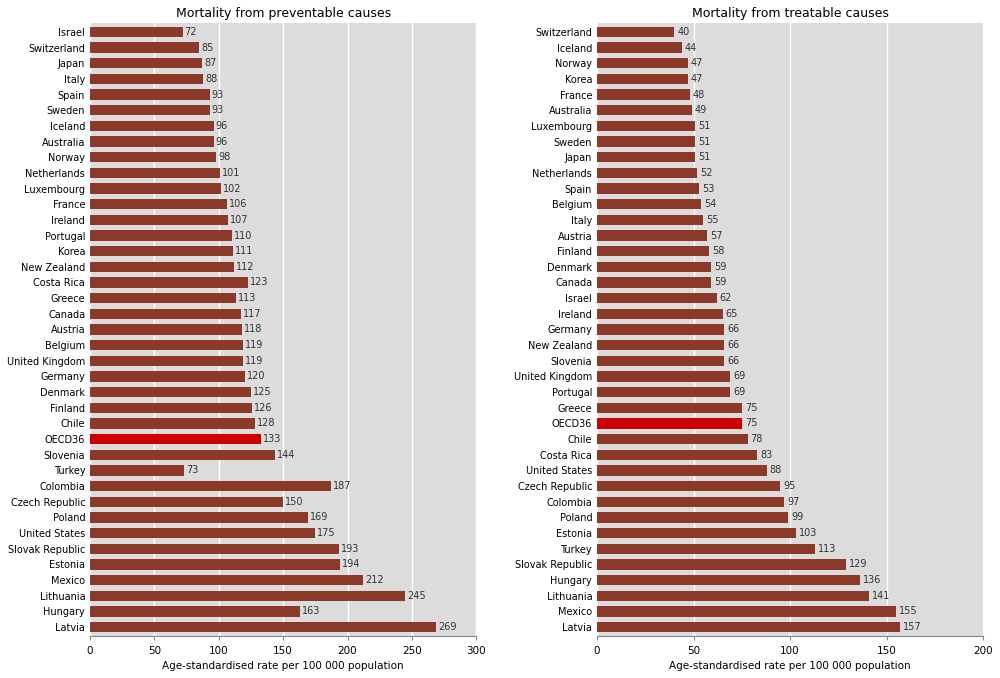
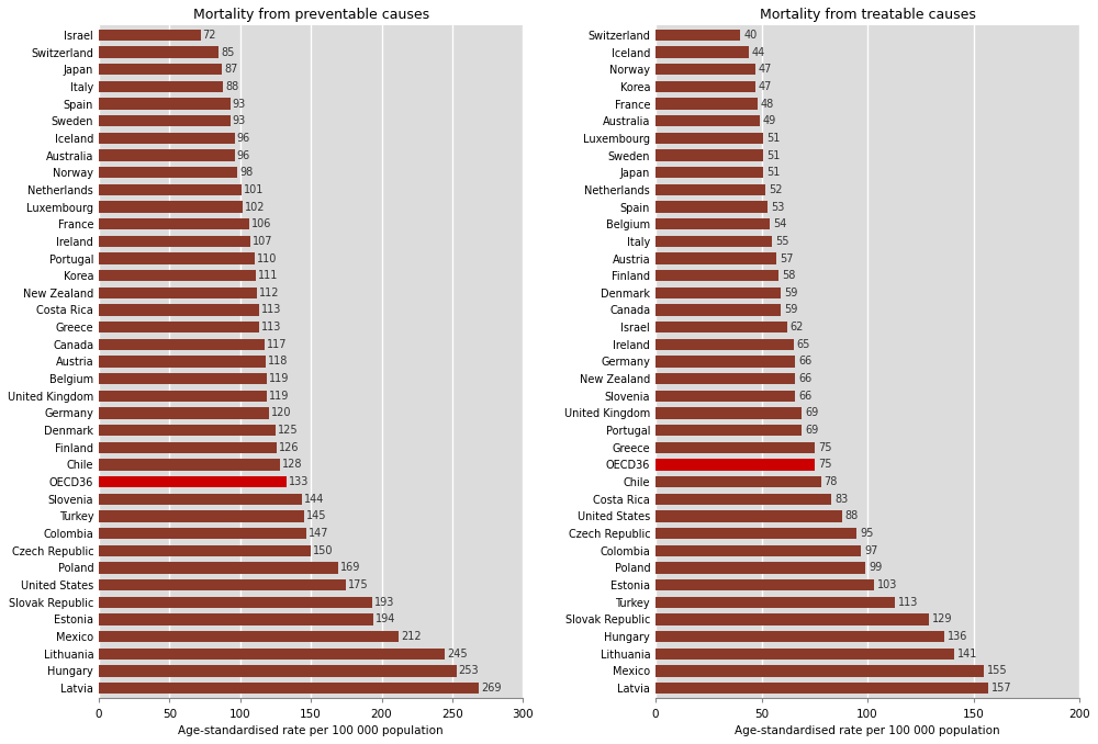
Mortality from preventable causes/Costa Rica: 123 -> 113
Mortality from preventable causes/Turkey: 73 -> 145
Mortality from preventable causes/Colombia: 187 -> 147
Mortality from preventable causes/Hungary: 163 -> 253
